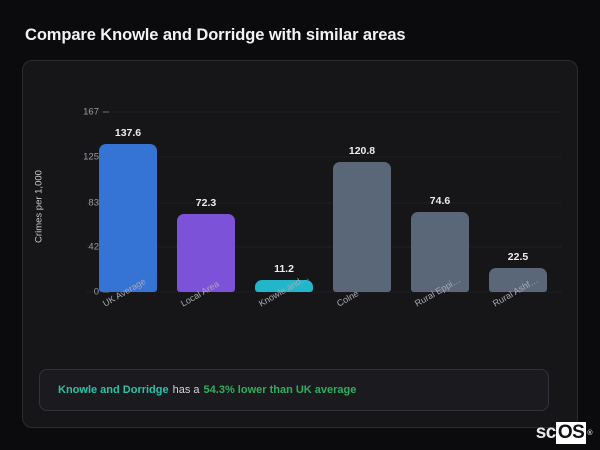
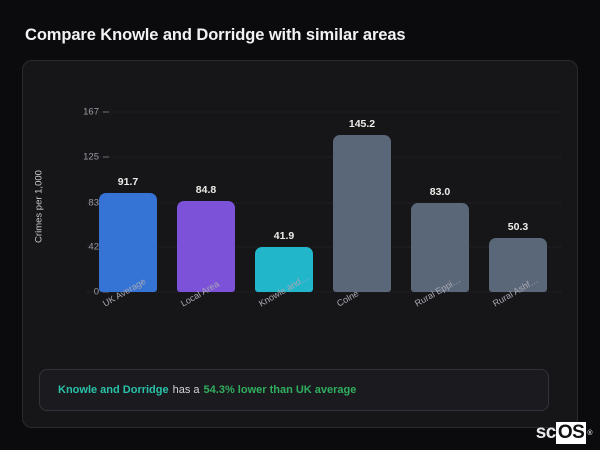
UK Average: 137.6 -> 91.7
Local Area: 72.3 -> 84.8
Knowle and…: 11.2 -> 41.9
Colne: 120.8 -> 145.2
Rural Eppi…: 74.6 -> 83.0
Rural Ashf…: 22.5 -> 50.3
